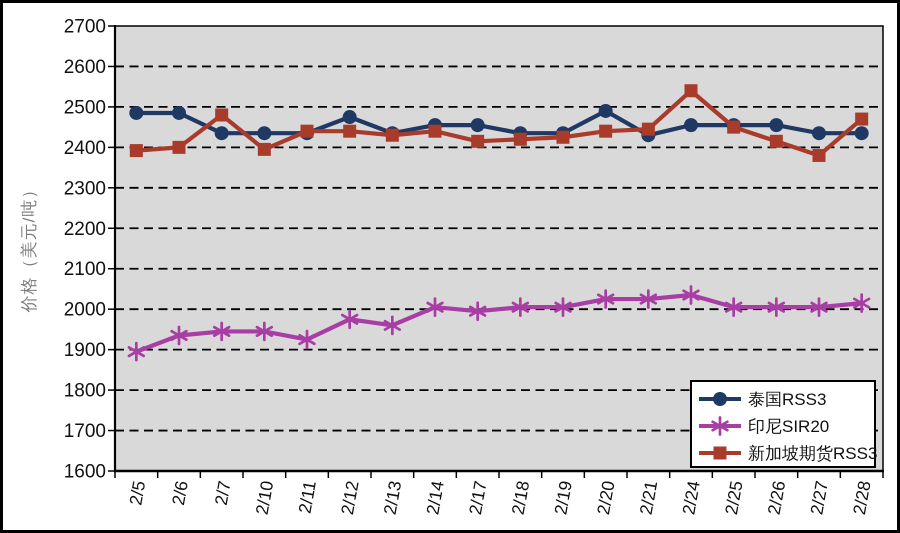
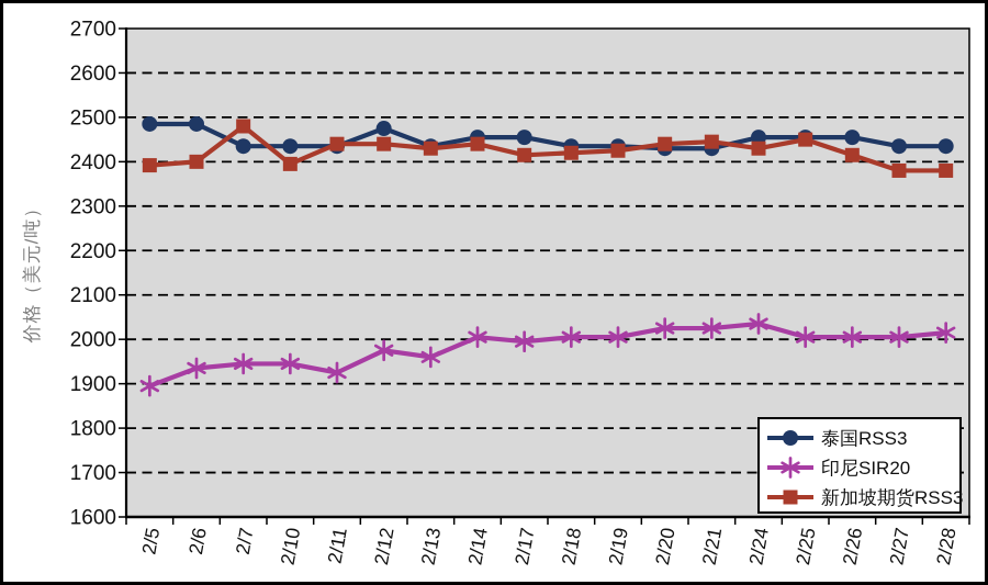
泰国RSS3/2/20: 2490 -> 2430
新加坡期货RSS3/2/24: 2540 -> 2430
新加坡期货RSS3/2/28: 2470 -> 2380
